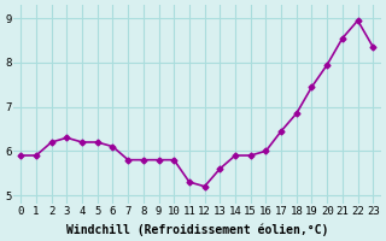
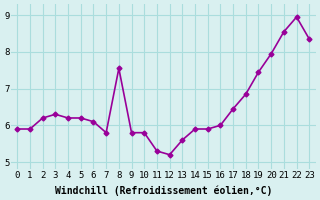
8: 5.80 -> 7.55
